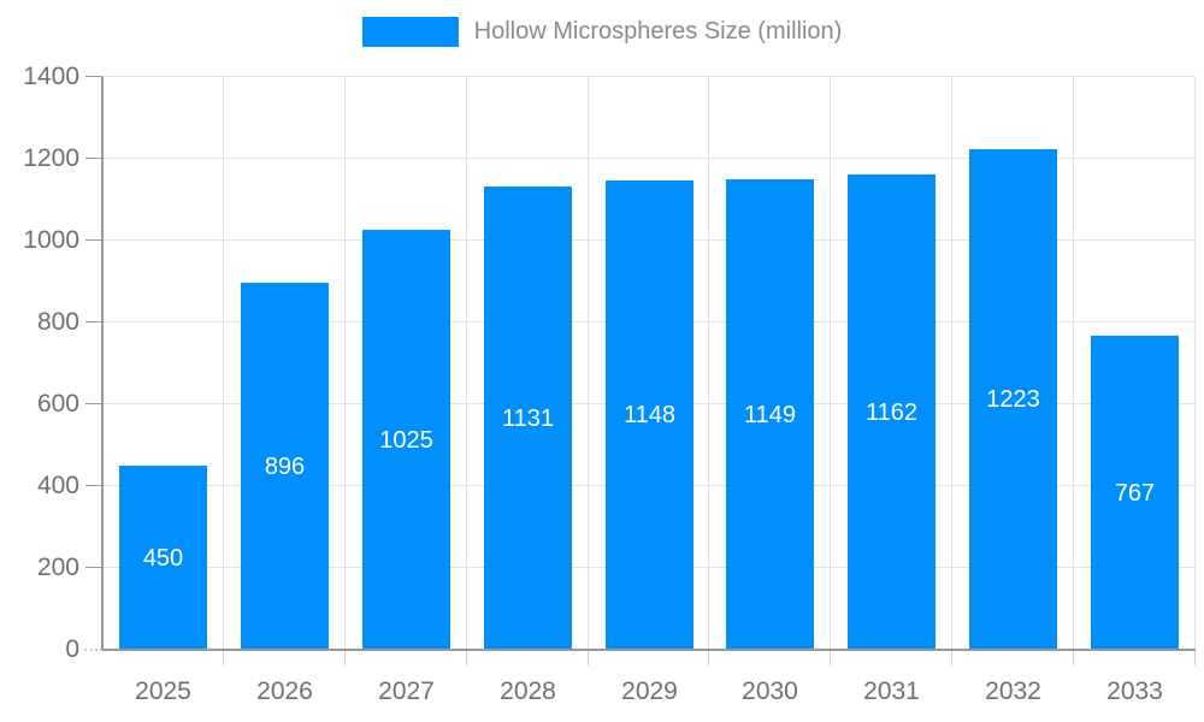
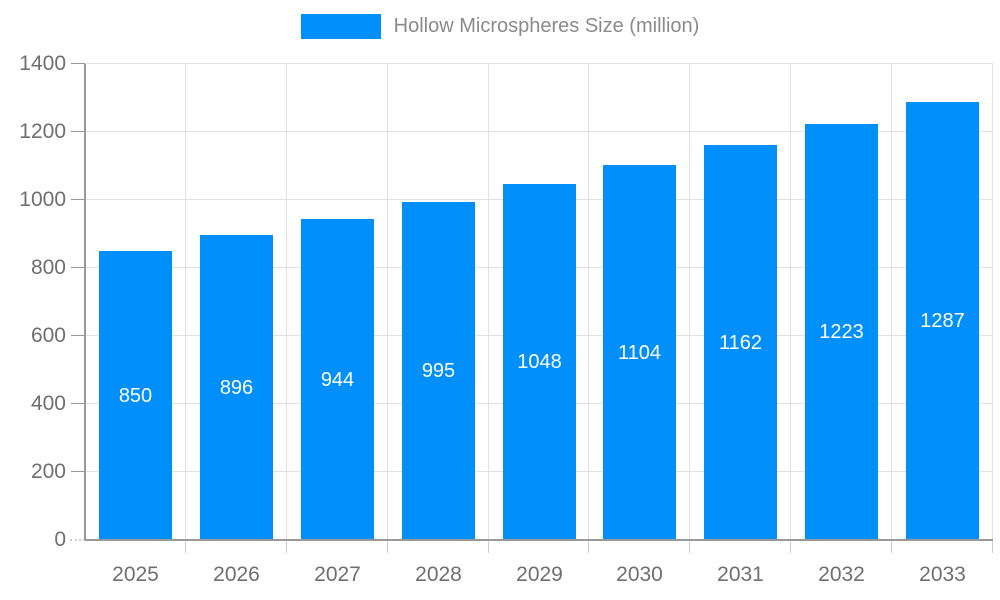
2025: 450 -> 850
2027: 1025 -> 944
2028: 1131 -> 995
2029: 1148 -> 1048
2030: 1149 -> 1104
2033: 767 -> 1287
